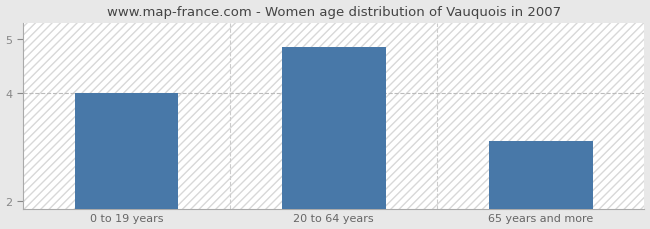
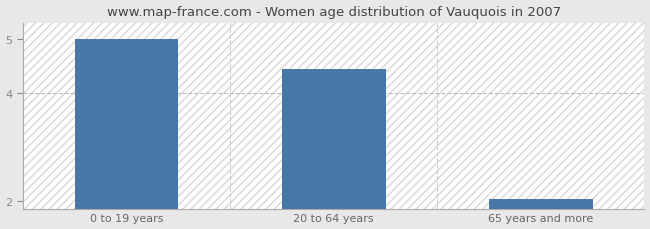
0 to 19 years: 4.00 -> 5.00
20 to 64 years: 4.86 -> 4.45
65 years and more: 3.10 -> 2.03
